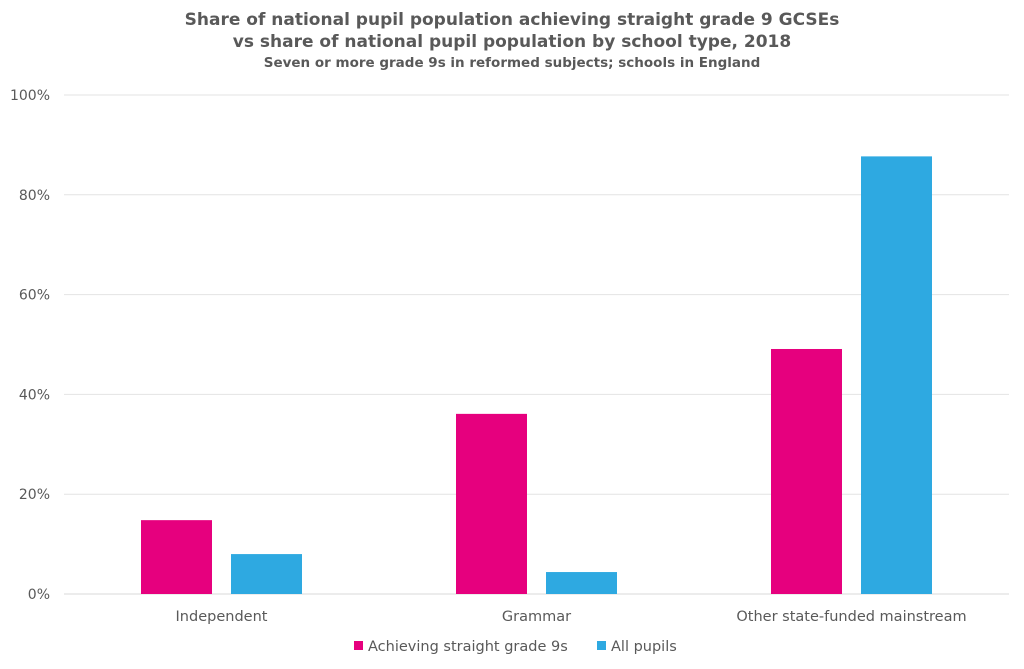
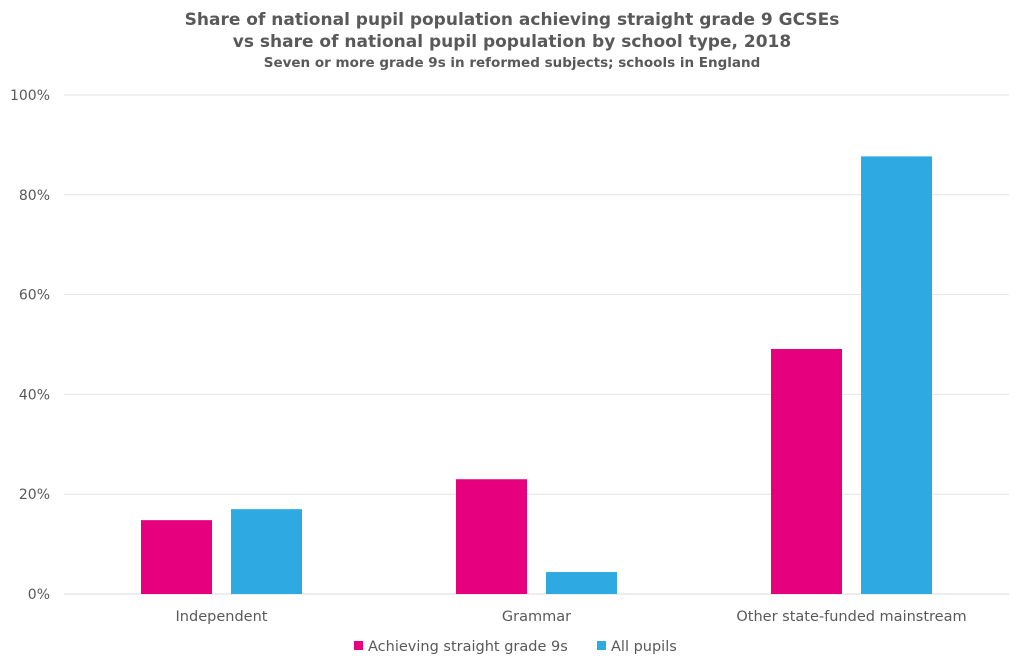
All pupils/Independent: 8% -> 17%
Achieving straight grade 9s/Grammar: 36% -> 23%
